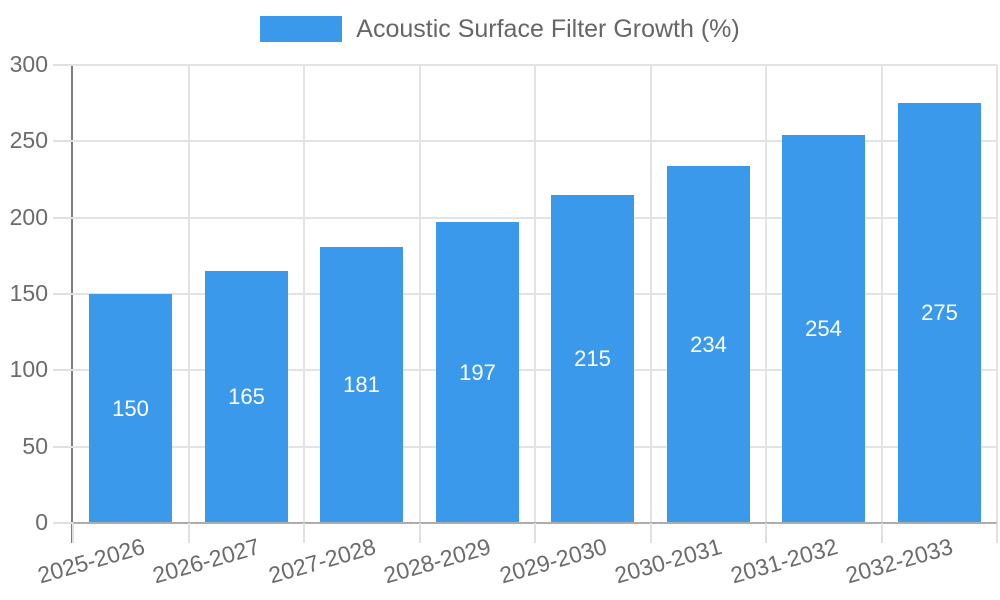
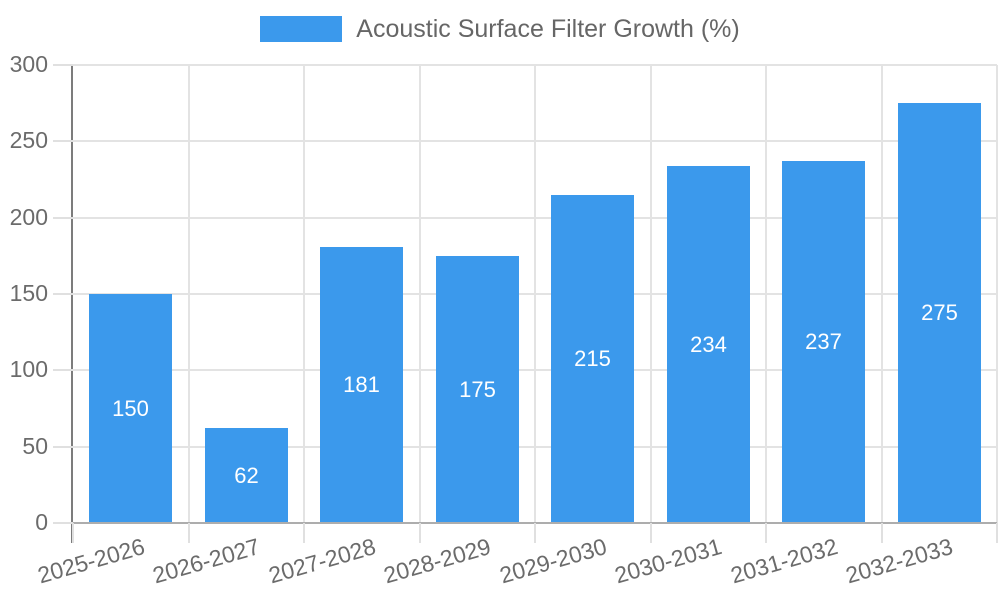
2026-2027: 165 -> 62
2028-2029: 197 -> 175
2031-2032: 254 -> 237
